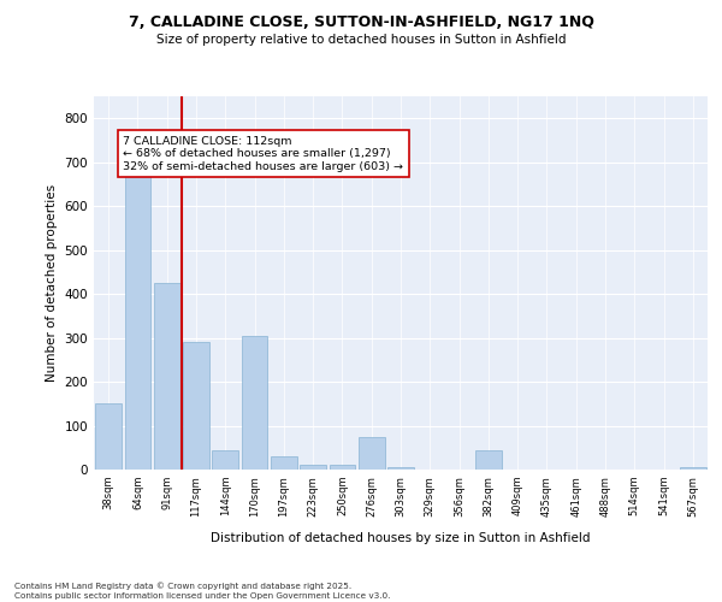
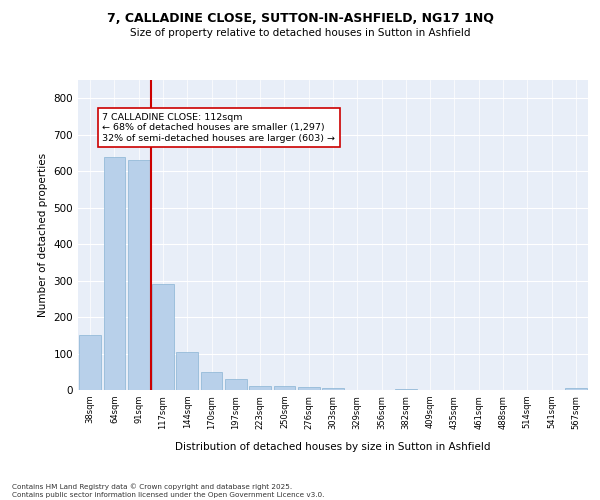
64sqm: 670 -> 640
91sqm: 425 -> 630
144sqm: 45 -> 105
170sqm: 305 -> 48
276sqm: 75 -> 8
382sqm: 45 -> 3
